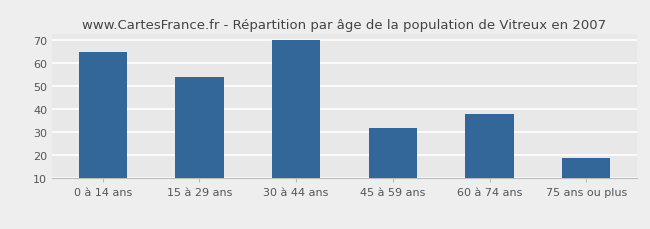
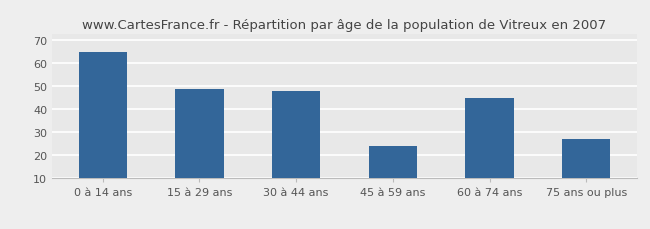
15 à 29 ans: 54 -> 49
30 à 44 ans: 70 -> 48
45 à 59 ans: 32 -> 24
60 à 74 ans: 38 -> 45
75 ans ou plus: 19 -> 27
